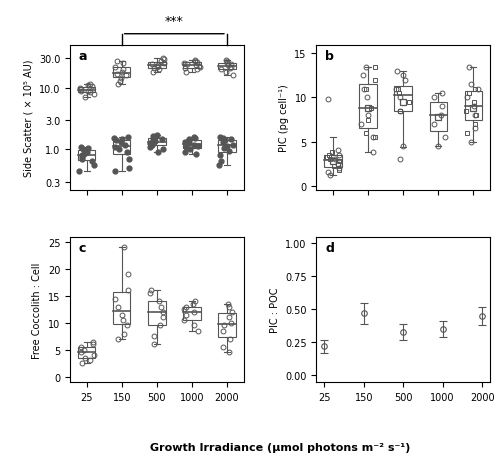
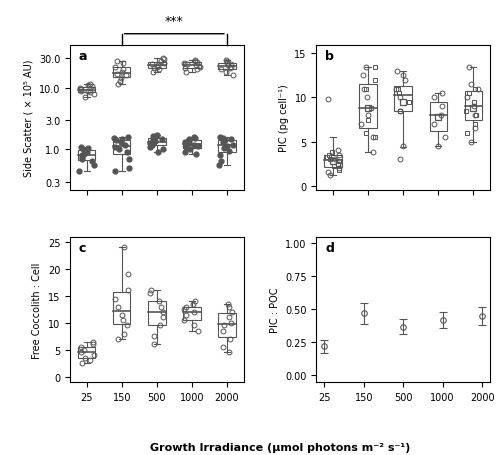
500: 0.33 -> 0.37
1000: 0.35 -> 0.42
